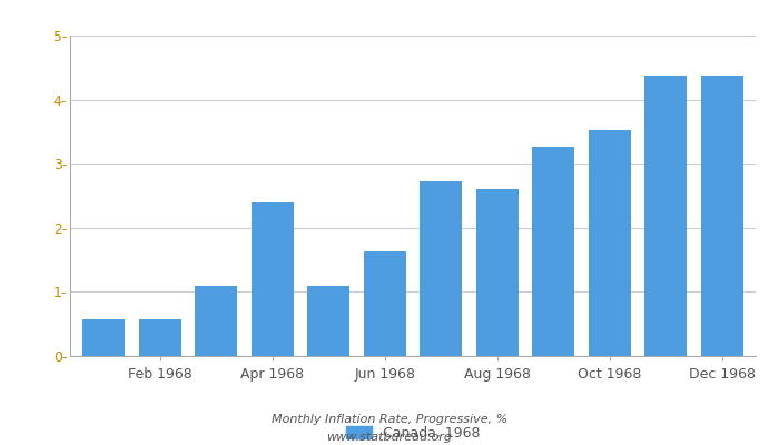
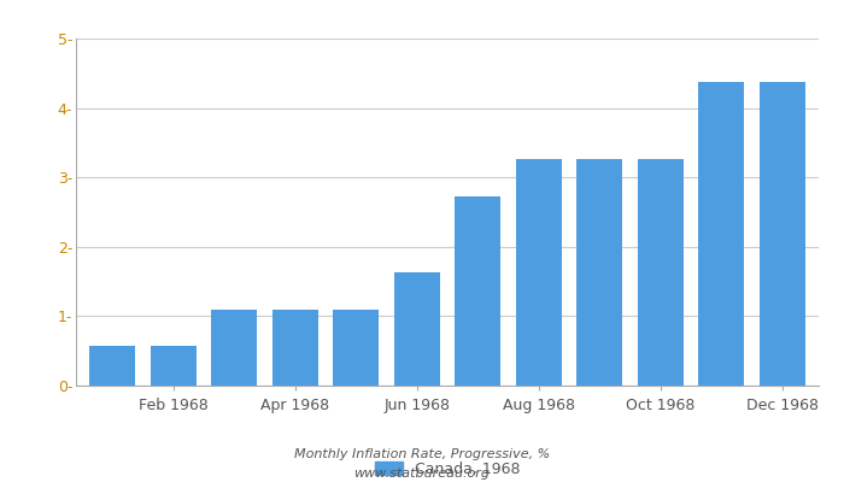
Apr 1968: 2.40- -> 1.10-
Aug 1968: 2.60- -> 3.26-
Oct 1968: 3.52- -> 3.26-
